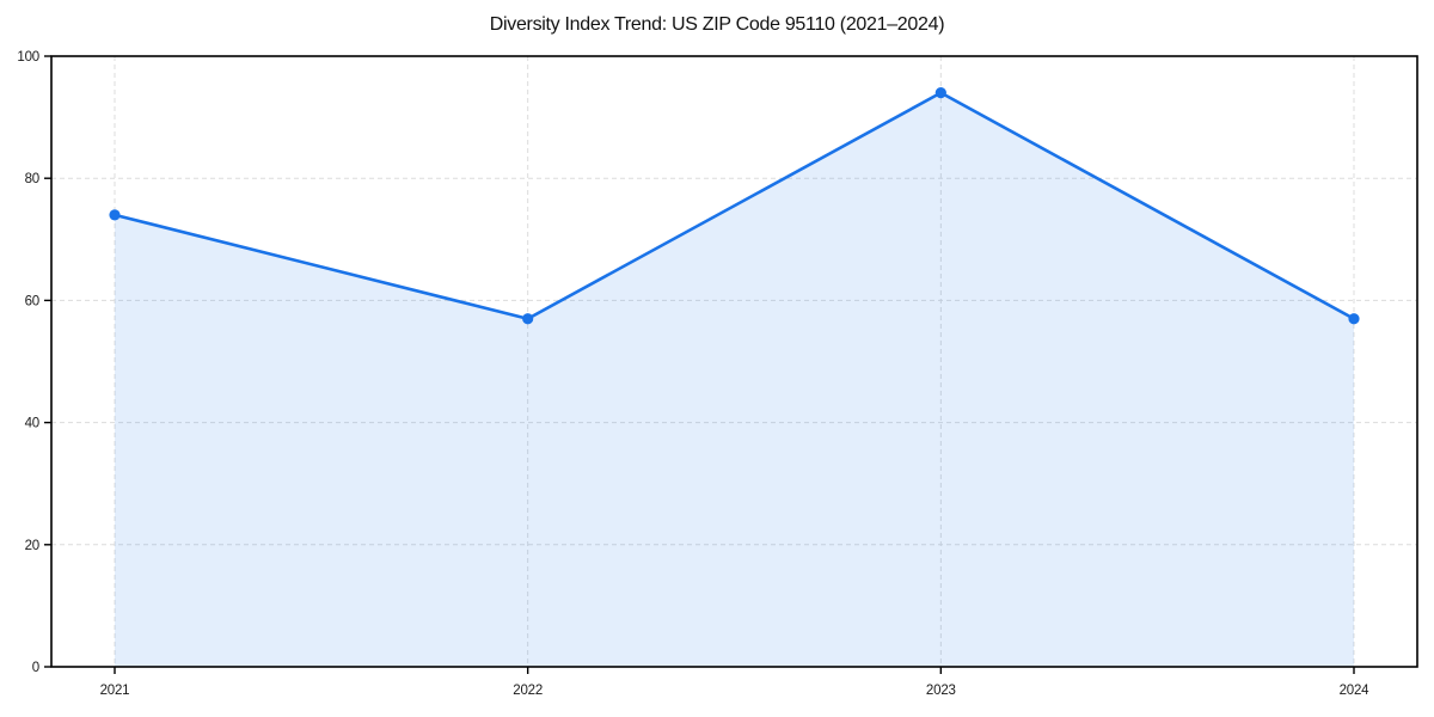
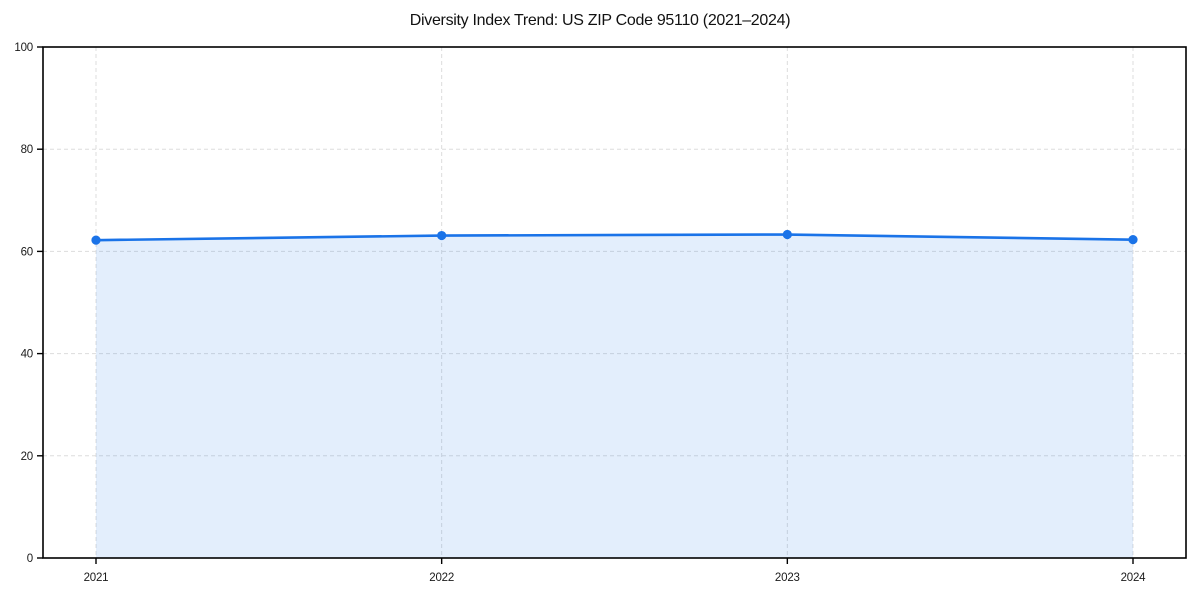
2021: 74 -> 62
2022: 57 -> 63
2023: 94 -> 63
2024: 57 -> 62
